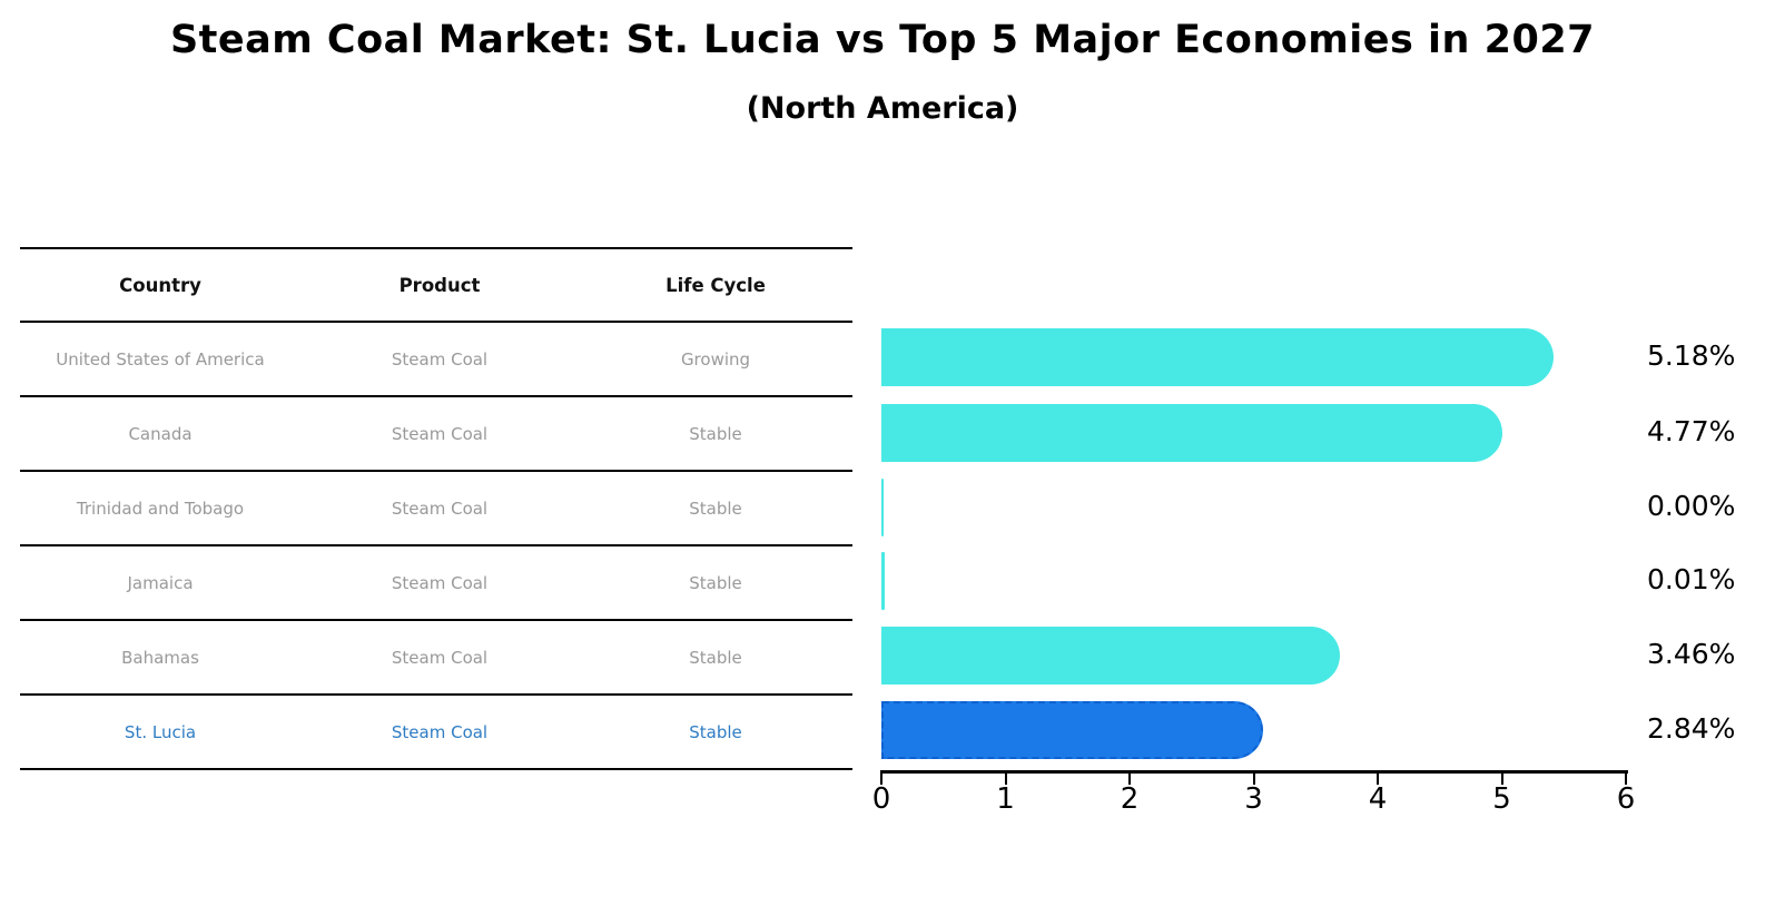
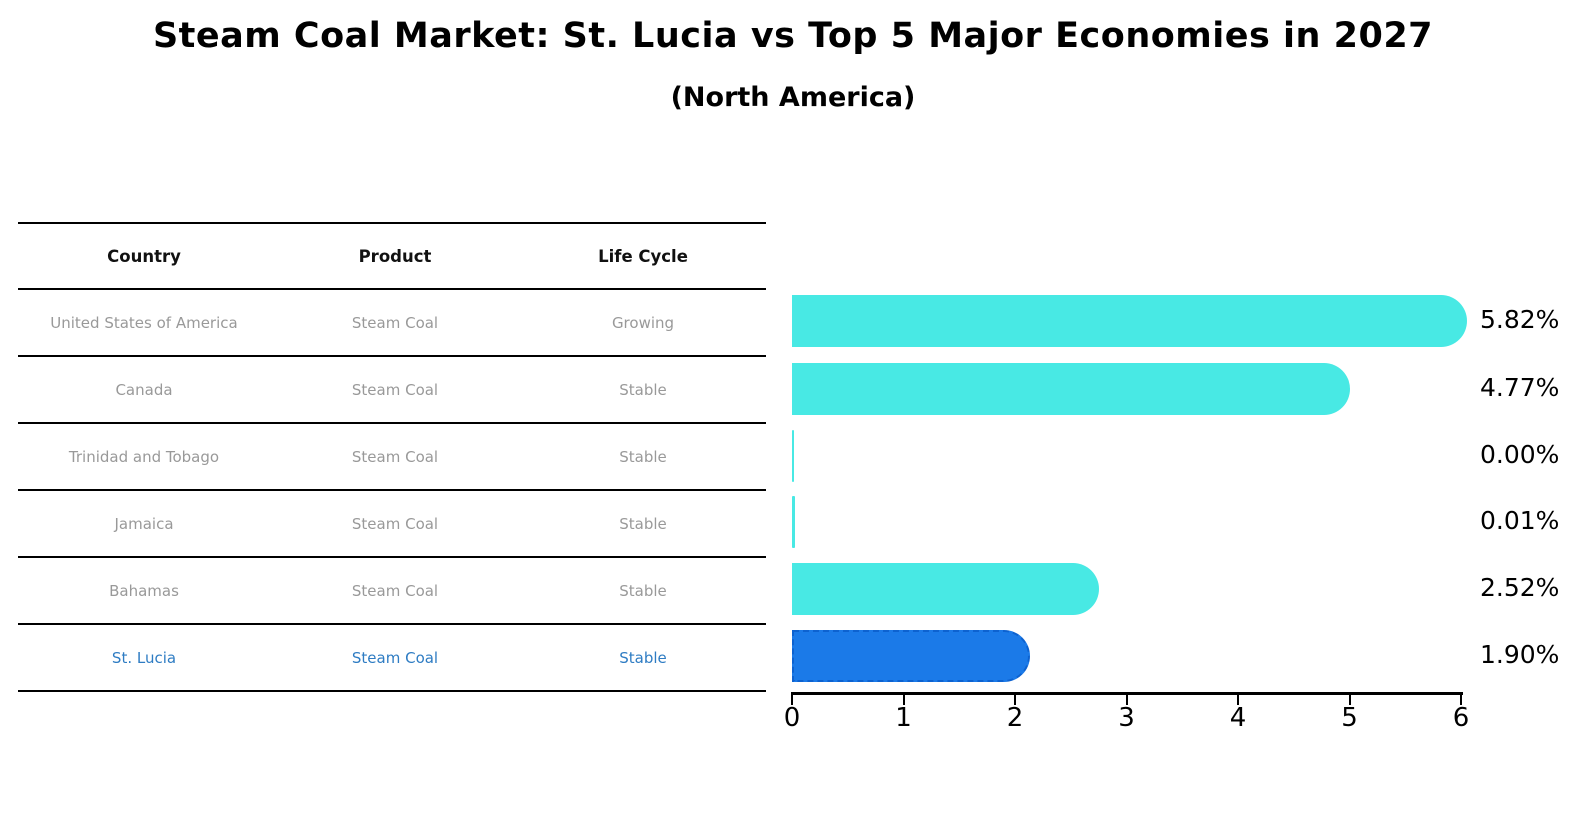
United States of America: 5.18% -> 5.82%
Bahamas: 3.46% -> 2.52%
St. Lucia: 2.84% -> 1.90%
